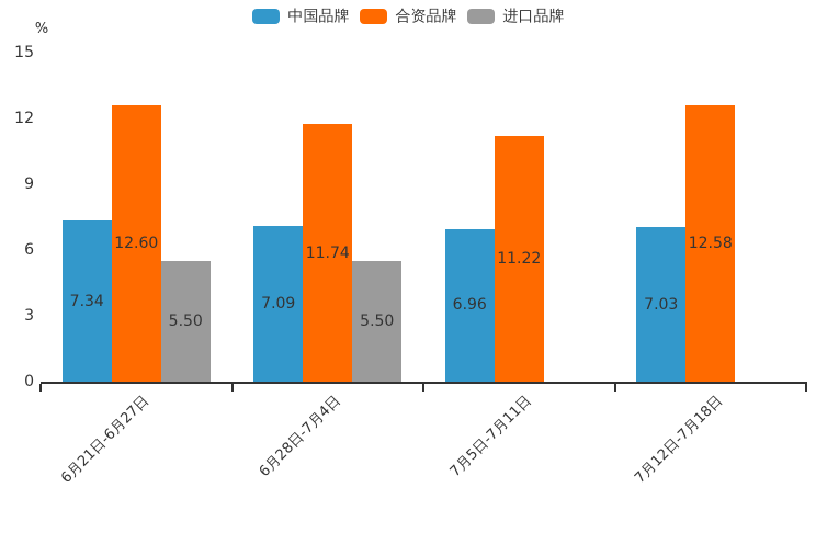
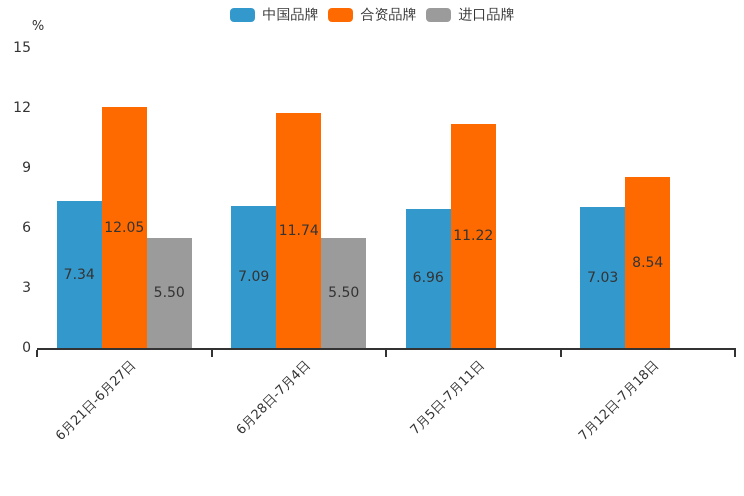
合资品牌/6月21日-6月27日: 12.60 -> 12.05
合资品牌/7月12日-7月18日: 12.58 -> 8.54
